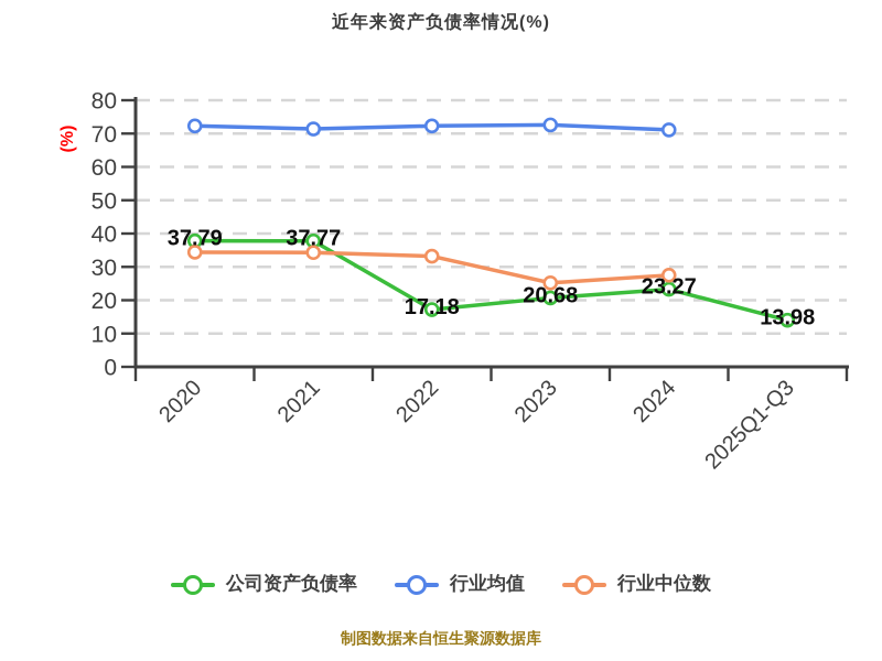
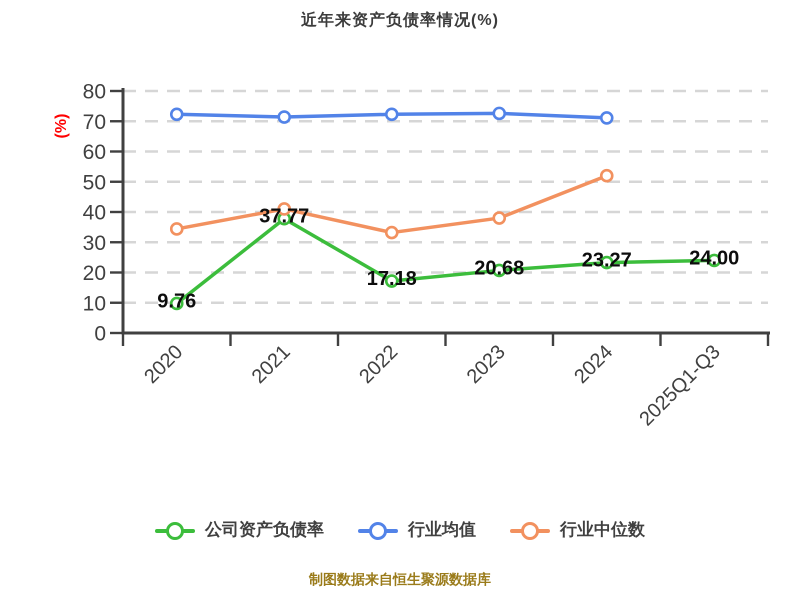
公司资产负债率/2020: 37.79 -> 9.76
行业中位数/2021: 34 -> 41
行业中位数/2023: 25 -> 38
行业中位数/2024: 28 -> 52
公司资产负债率/2025Q1-Q3: 13.98 -> 24.00
